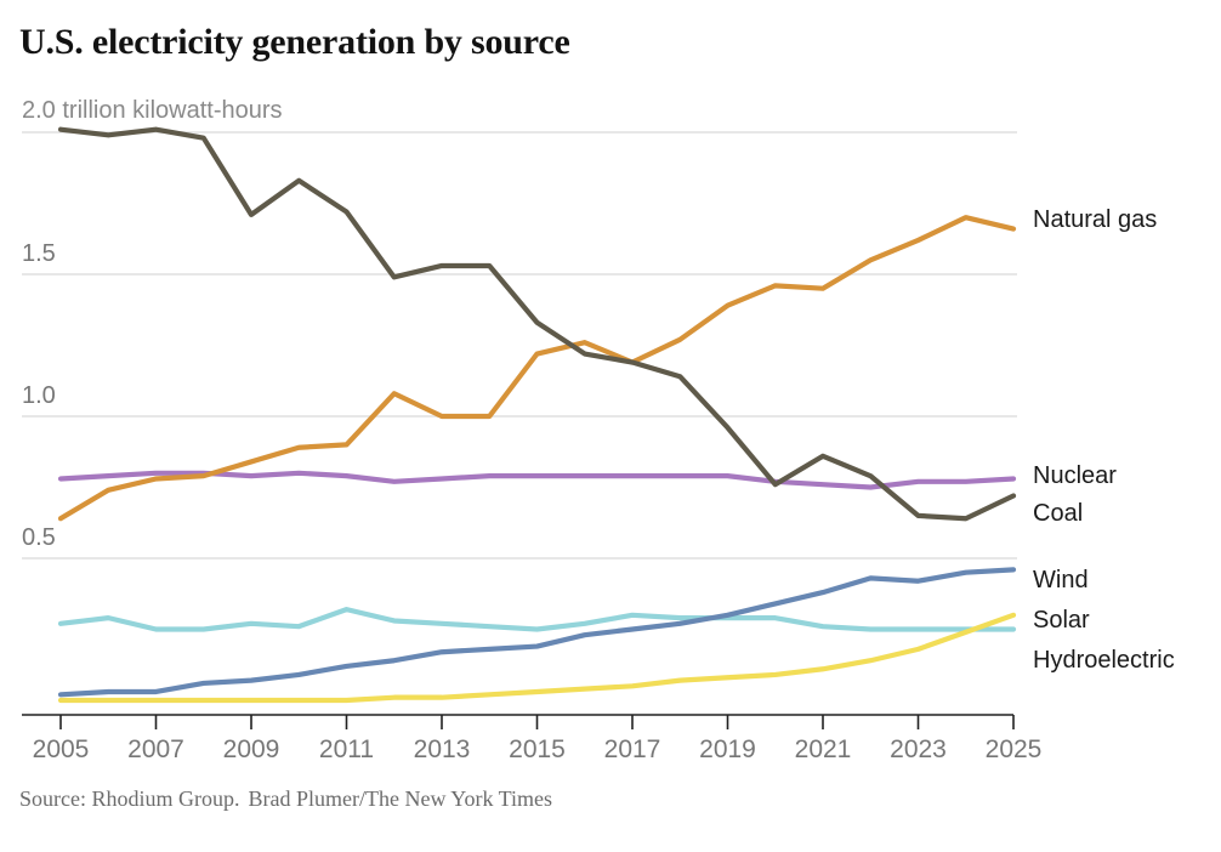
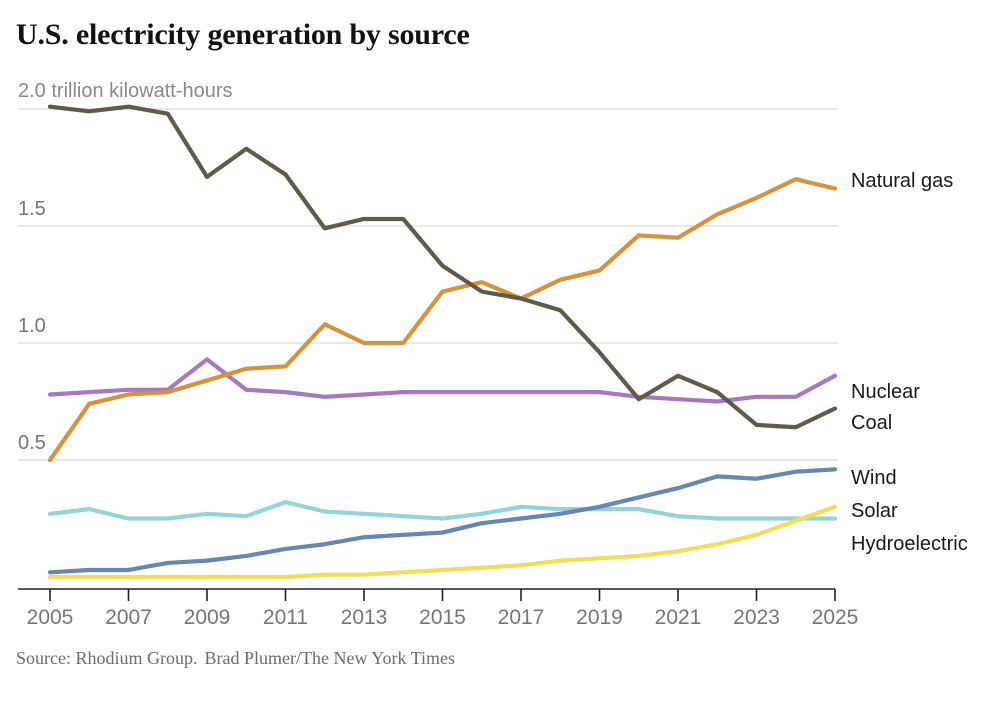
Natural gas/2005: 0.64 -> 0.50
Nuclear/2009: 0.79 -> 0.93
Natural gas/2019: 1.39 -> 1.31
Nuclear/2025: 0.78 -> 0.86
